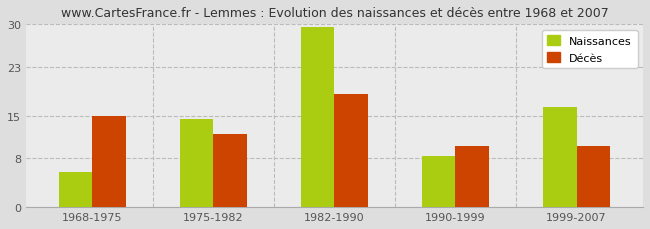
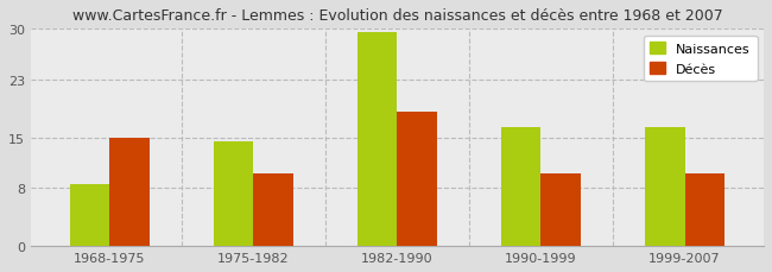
Naissances/1968-1975: 5.8 -> 8.5
Décès/1975-1982: 12.0 -> 10.0
Naissances/1990-1999: 8.4 -> 16.5
